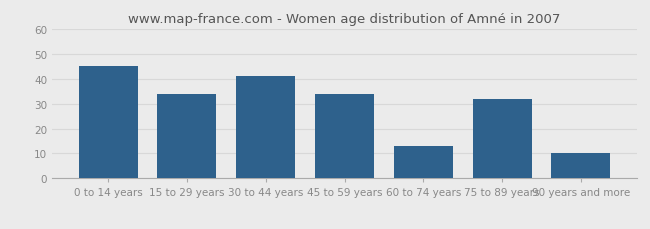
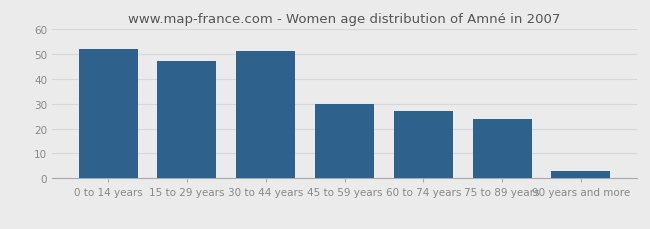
0 to 14 years: 45 -> 52
15 to 29 years: 34 -> 47
30 to 44 years: 41 -> 51
45 to 59 years: 34 -> 30
60 to 74 years: 13 -> 27
75 to 89 years: 32 -> 24
90 years and more: 10 -> 3
